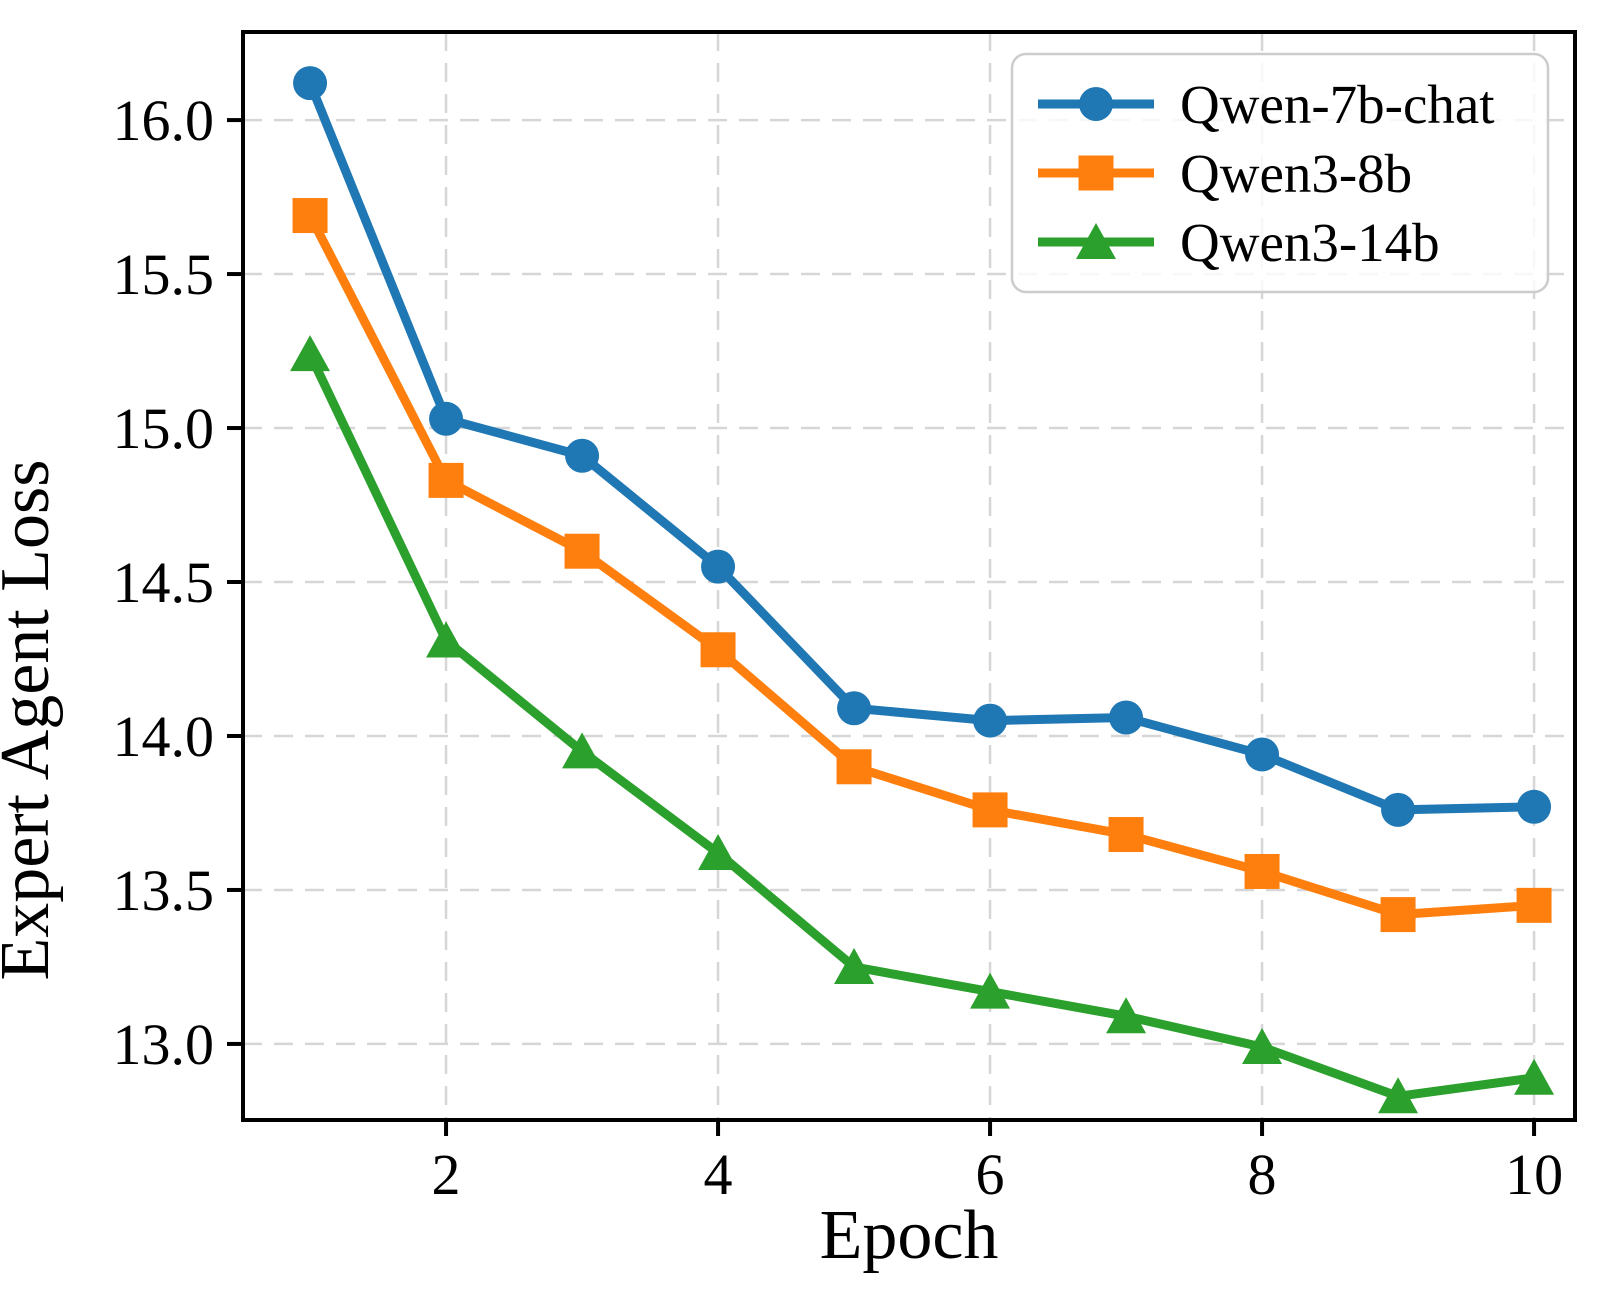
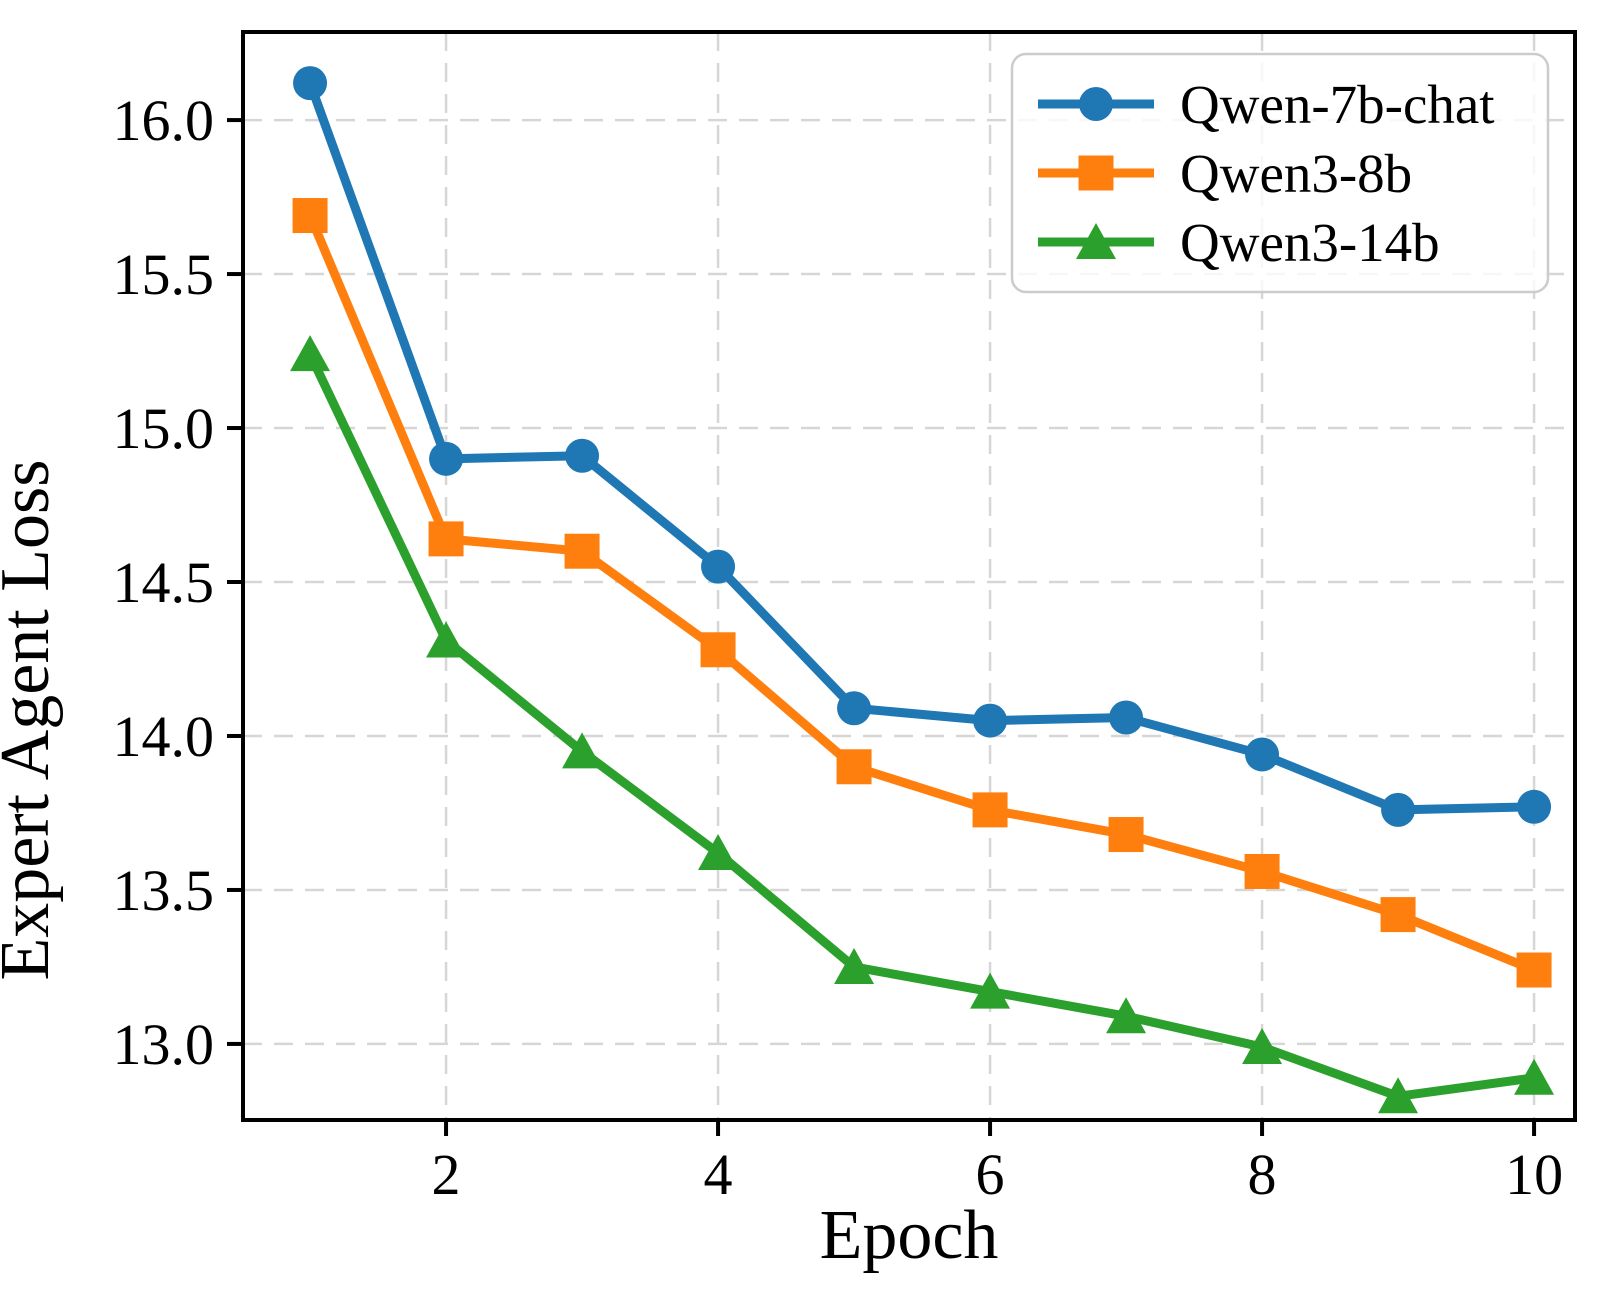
Qwen-7b-chat/2: 15.03 -> 14.90
Qwen3-8b/2: 14.83 -> 14.64
Qwen3-8b/10: 13.45 -> 13.24
